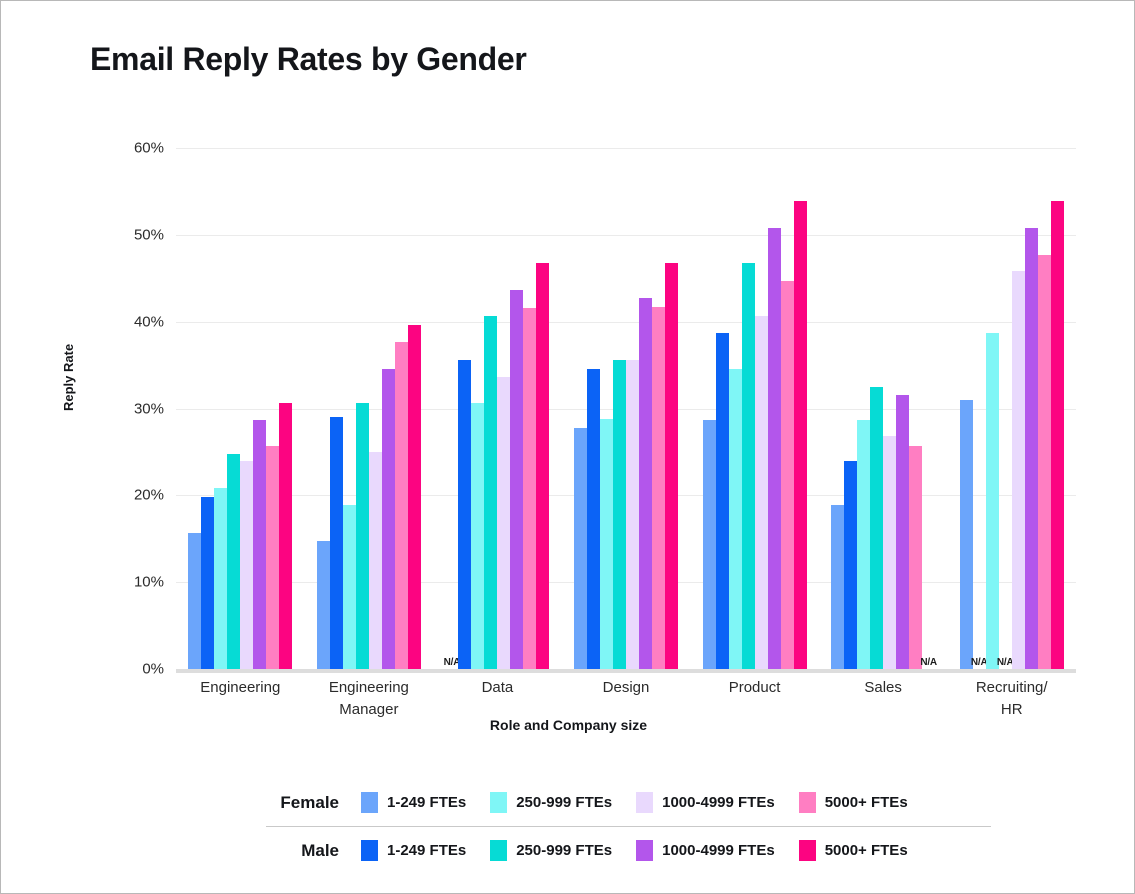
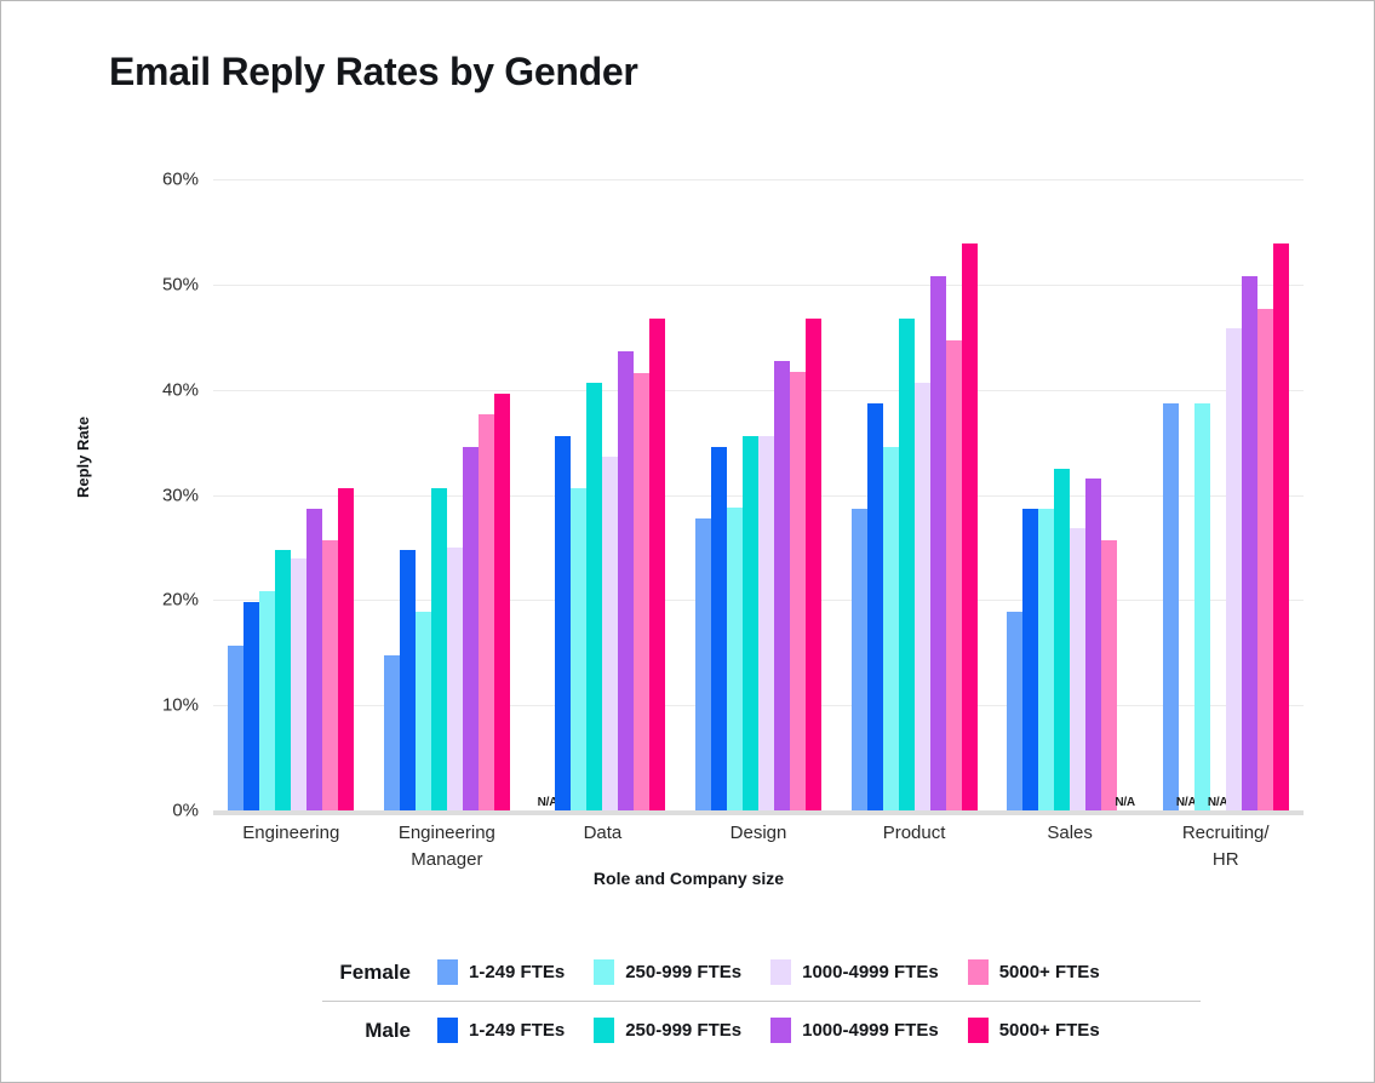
Male 1-249 FTEs/Engineering Manager: 29% -> 25%
Male 1-249 FTEs/Sales: 24% -> 29%
Female 1-249 FTEs/Recruiting/ HR: 31% -> 39%
